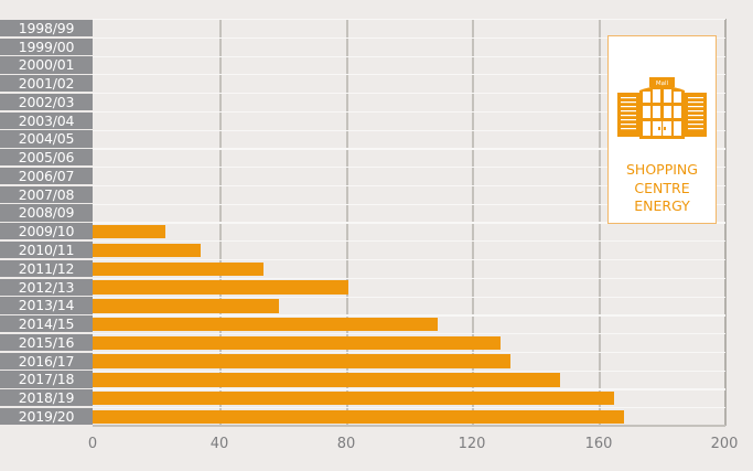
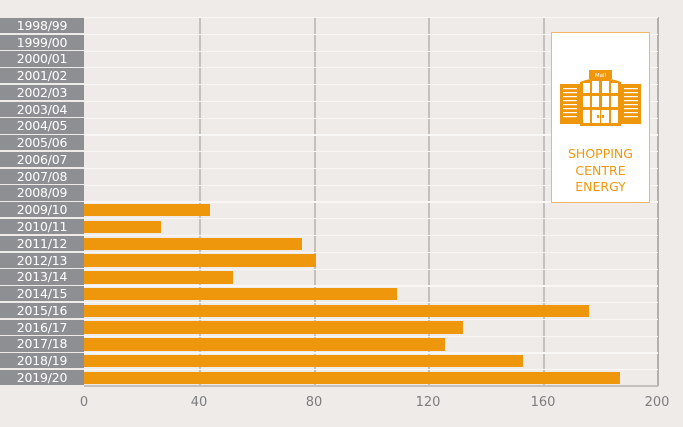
2009/10: 23 -> 44
2010/11: 34 -> 27
2011/12: 54 -> 76
2013/14: 59 -> 52
2015/16: 129 -> 176
2017/18: 148 -> 126
2018/19: 165 -> 153
2019/20: 168 -> 187
